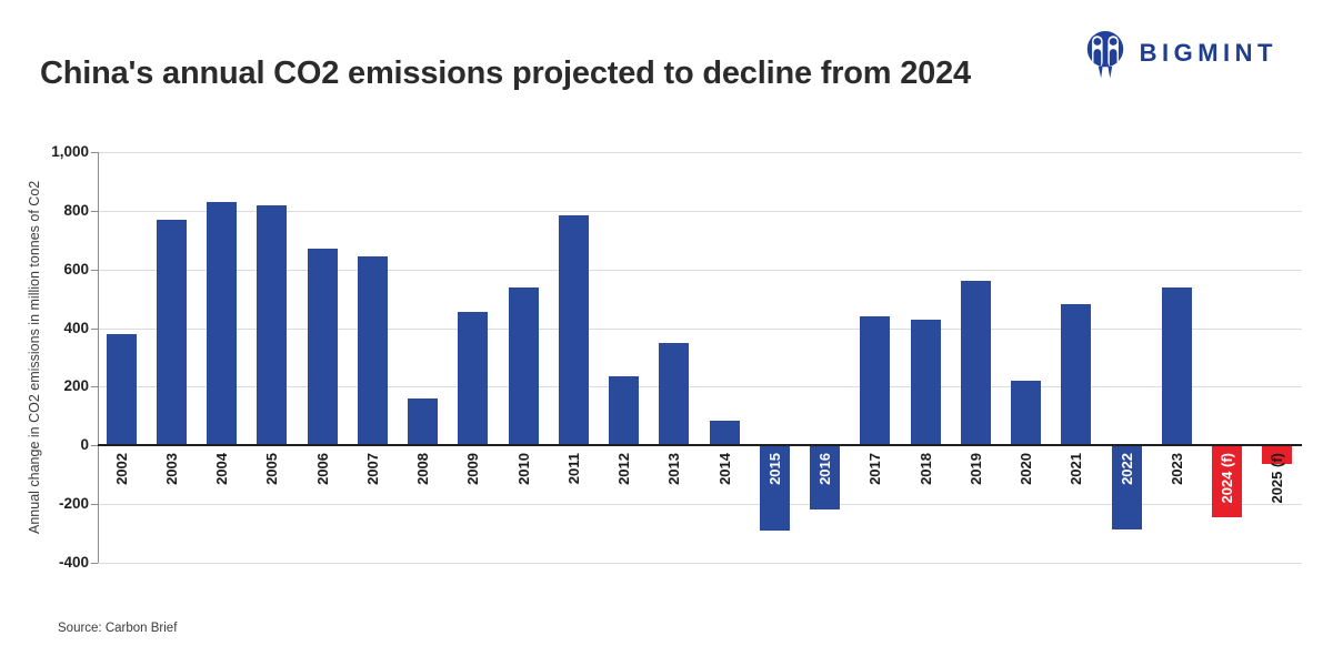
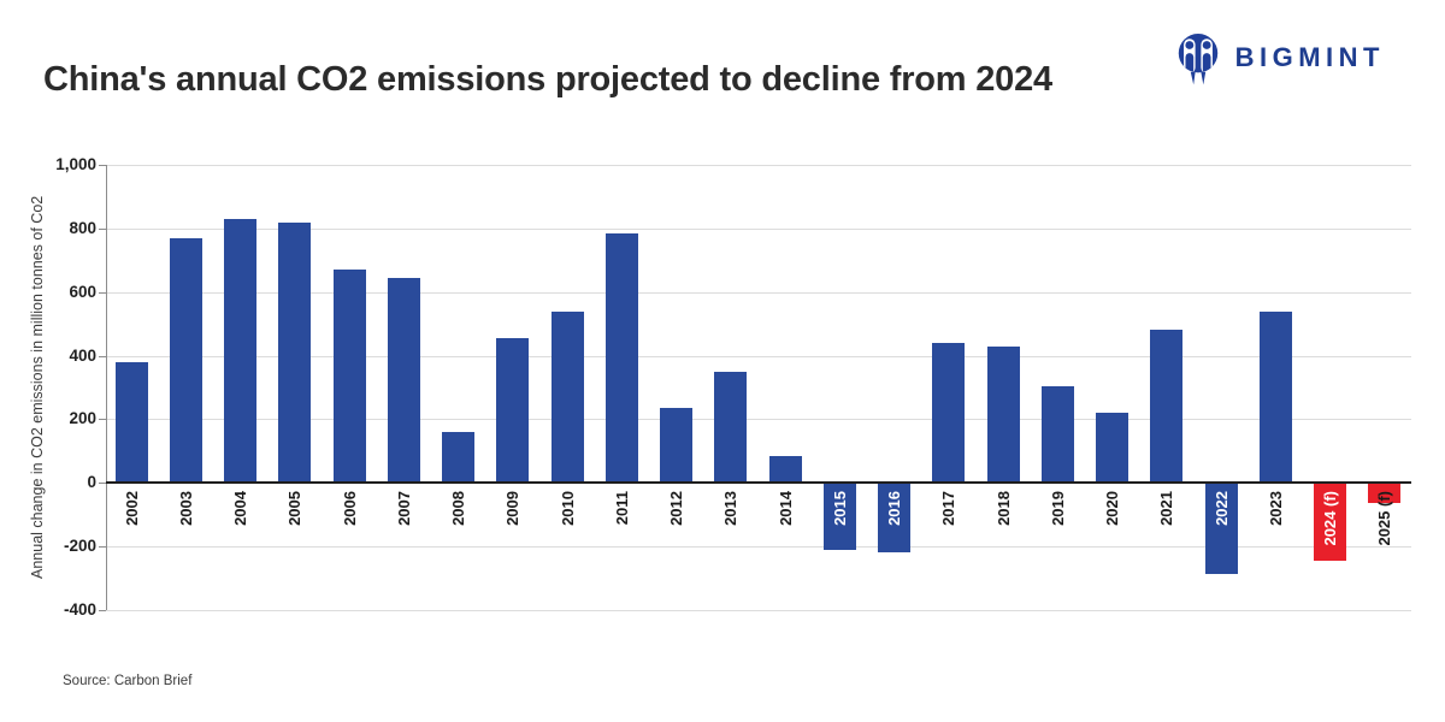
2015: -290 -> -210
2019: 560 -> 300
